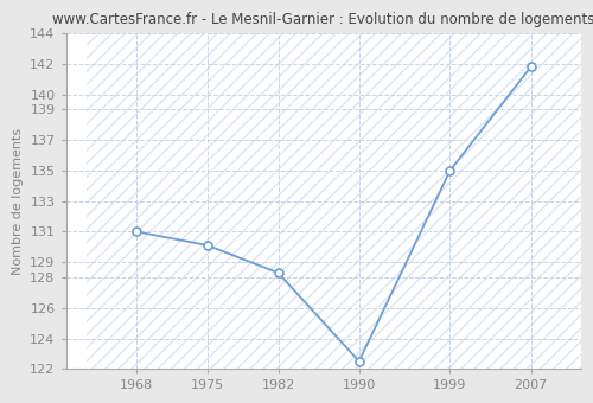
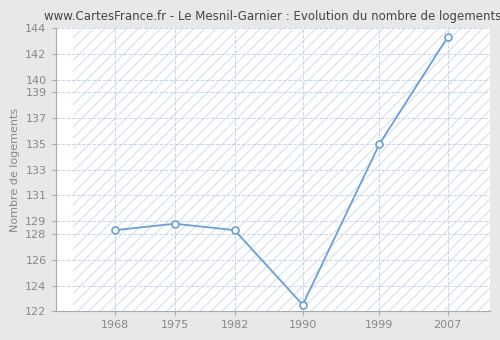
1968: 131.0 -> 128.3
1975: 130.1 -> 128.8
2007: 141.8 -> 143.3
